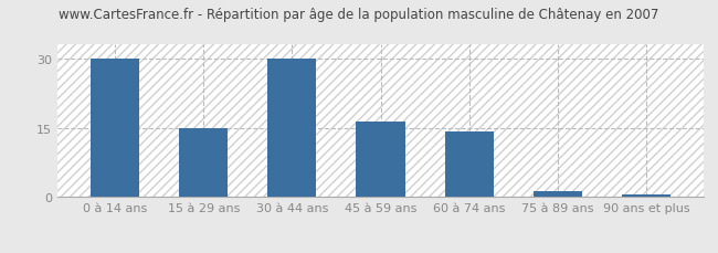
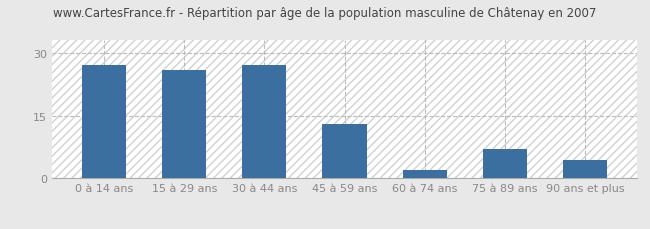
0 à 14 ans: 30.0 -> 27.0
15 à 29 ans: 15.0 -> 26.0
30 à 44 ans: 30.0 -> 27.0
45 à 59 ans: 16.3 -> 13.0
60 à 74 ans: 14.3 -> 2.0
75 à 89 ans: 1.2 -> 7.0
90 ans et plus: 0.5 -> 4.5
